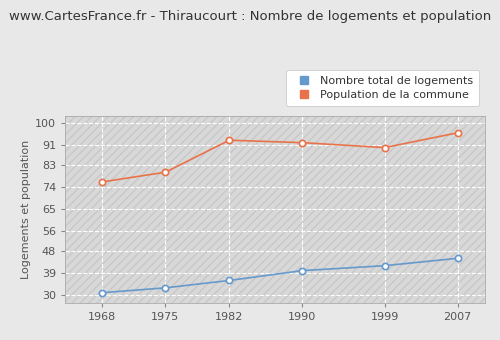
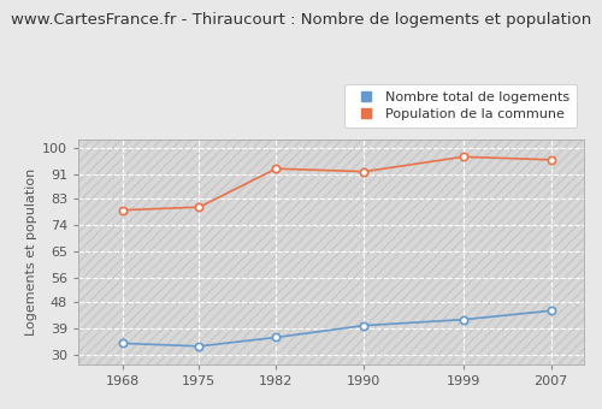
Nombre total de logements/1968: 31 -> 34
Population de la commune/1968: 76 -> 79
Population de la commune/1999: 90 -> 97
